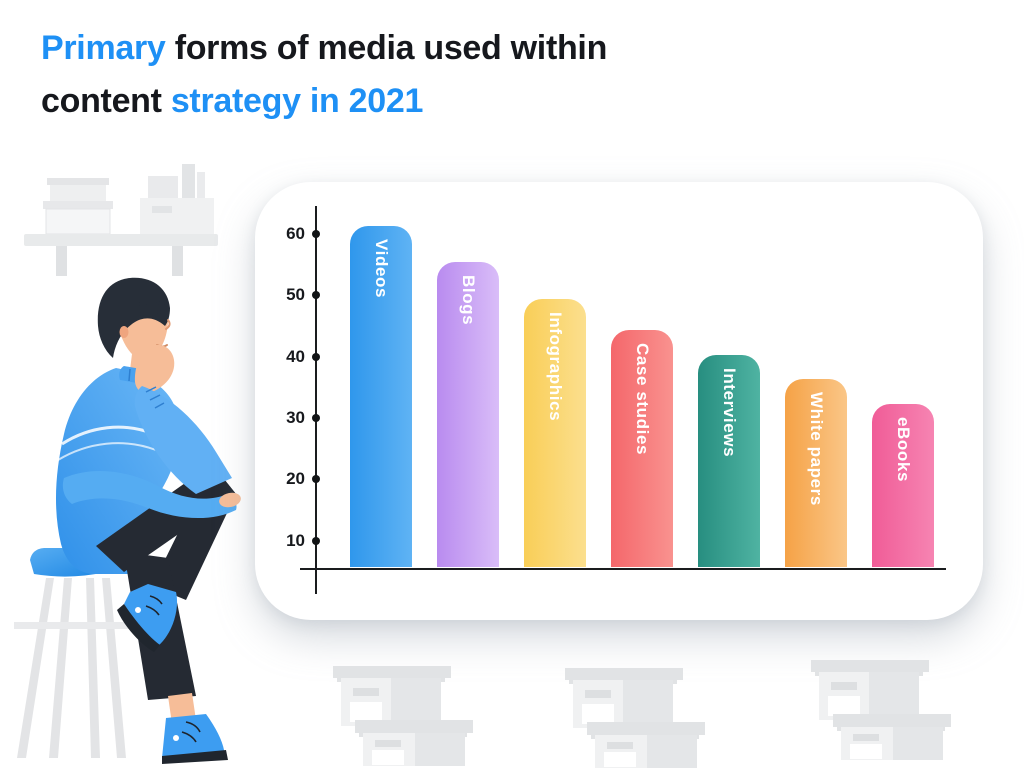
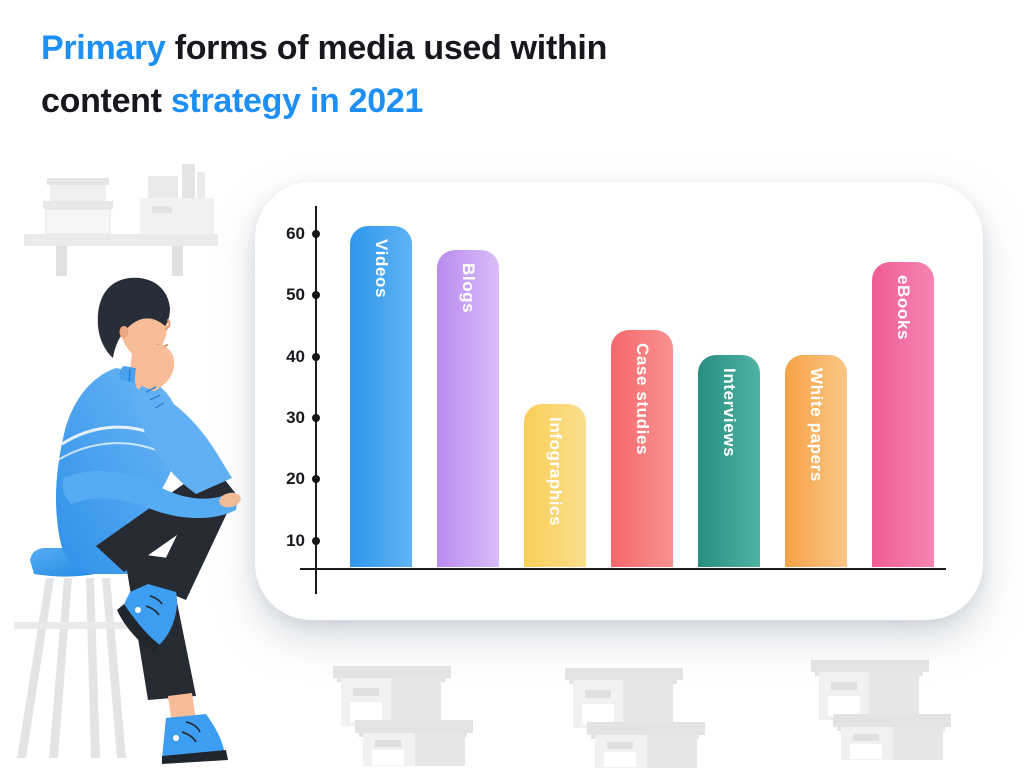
Blogs: 55 -> 57
Infographics: 49 -> 32
White papers: 36 -> 40
eBooks: 32 -> 55
